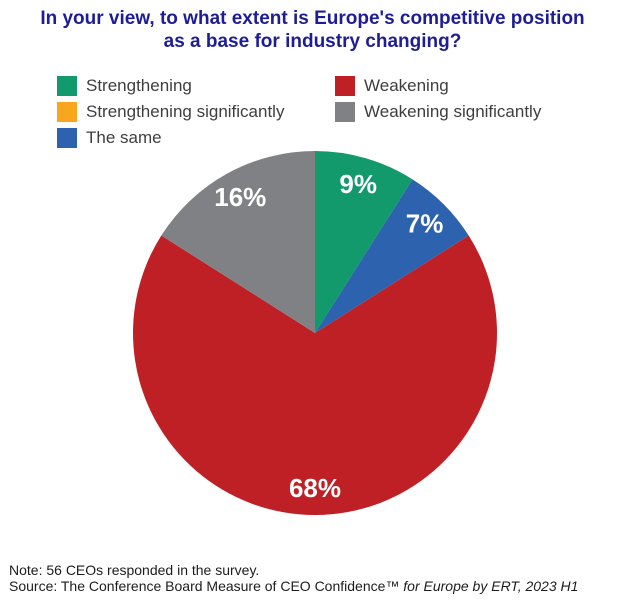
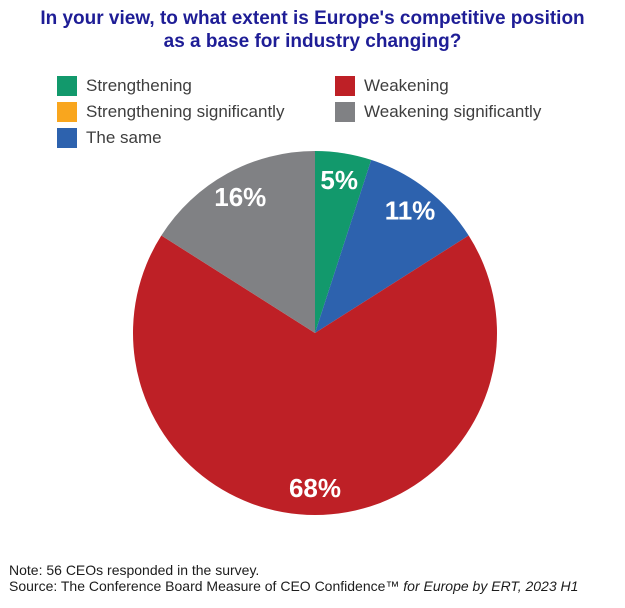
Strengthening: 9% -> 5%
The same: 7% -> 11%
